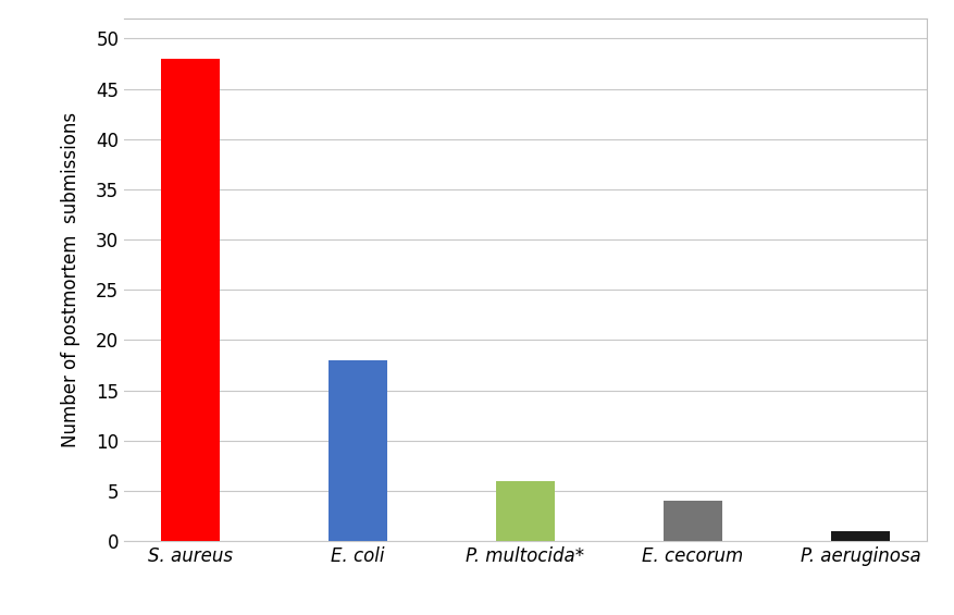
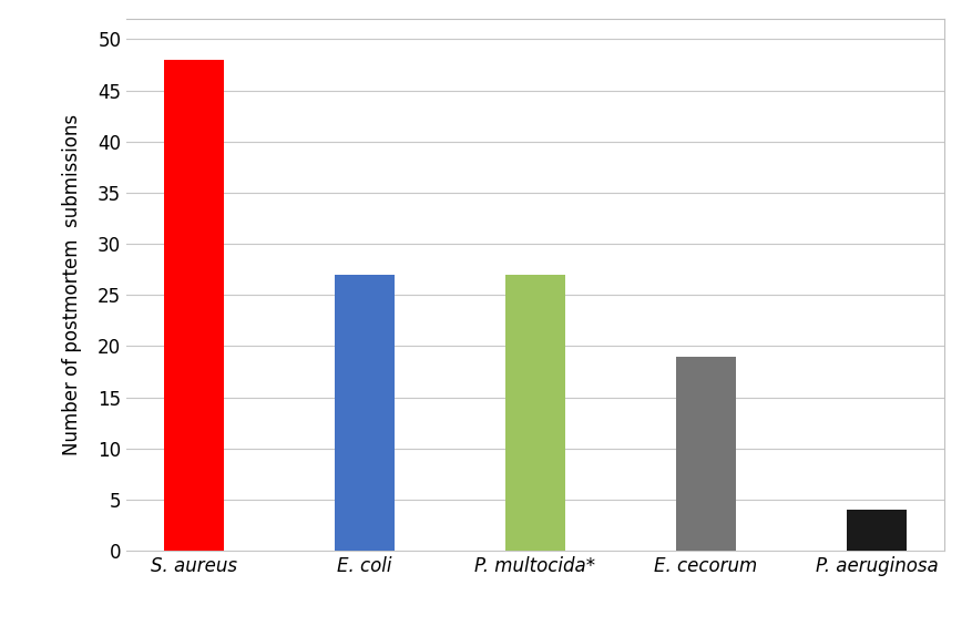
E. coli: 18 -> 27
P. multocida*: 6 -> 27
E. cecorum: 4 -> 19
P. aeruginosa: 1 -> 4
